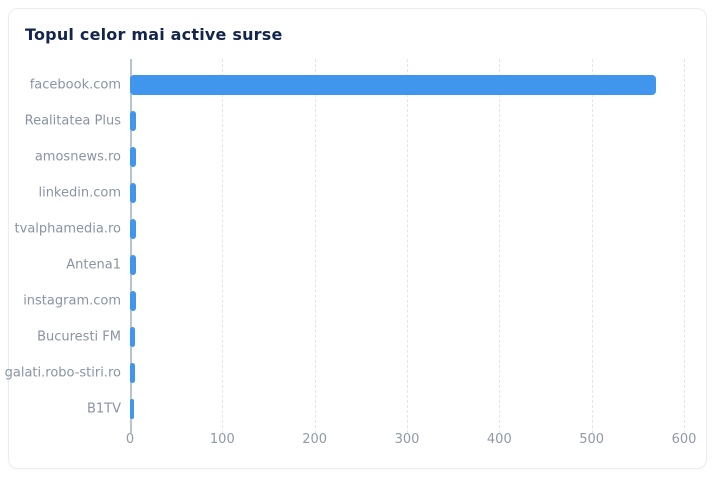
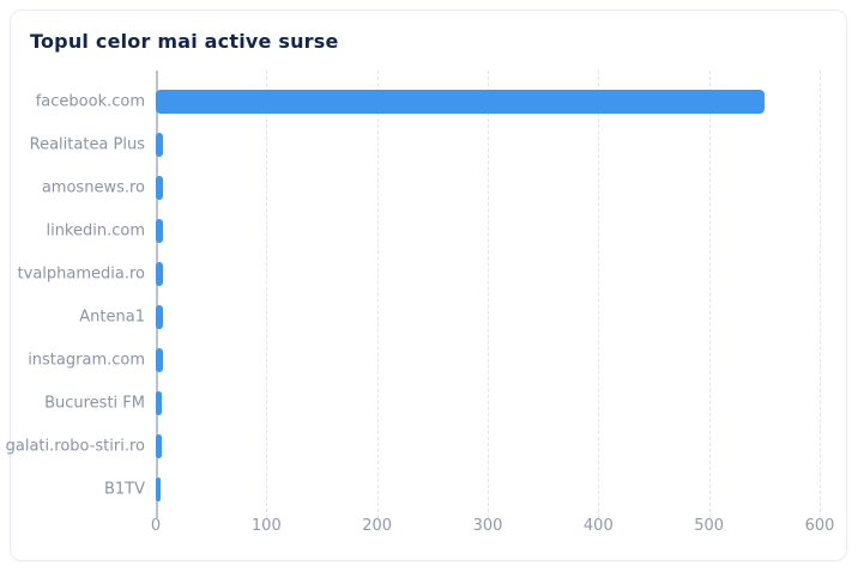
facebook.com: 570 -> 550
